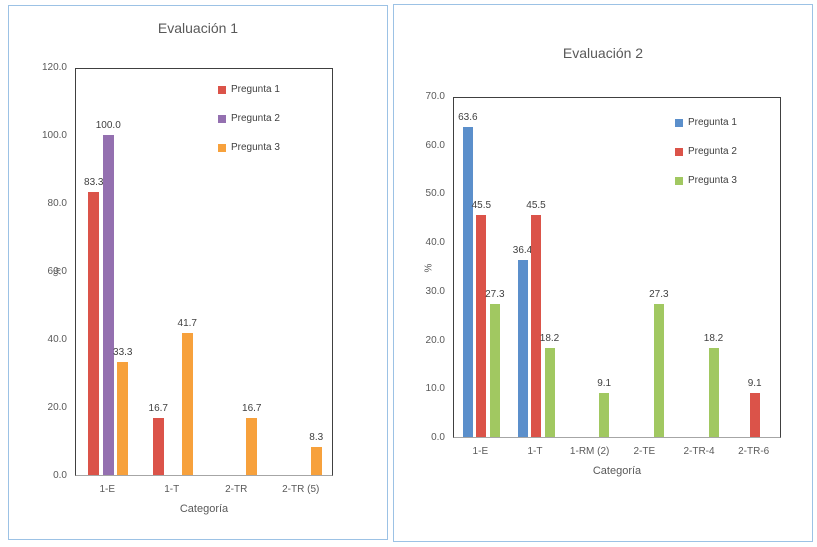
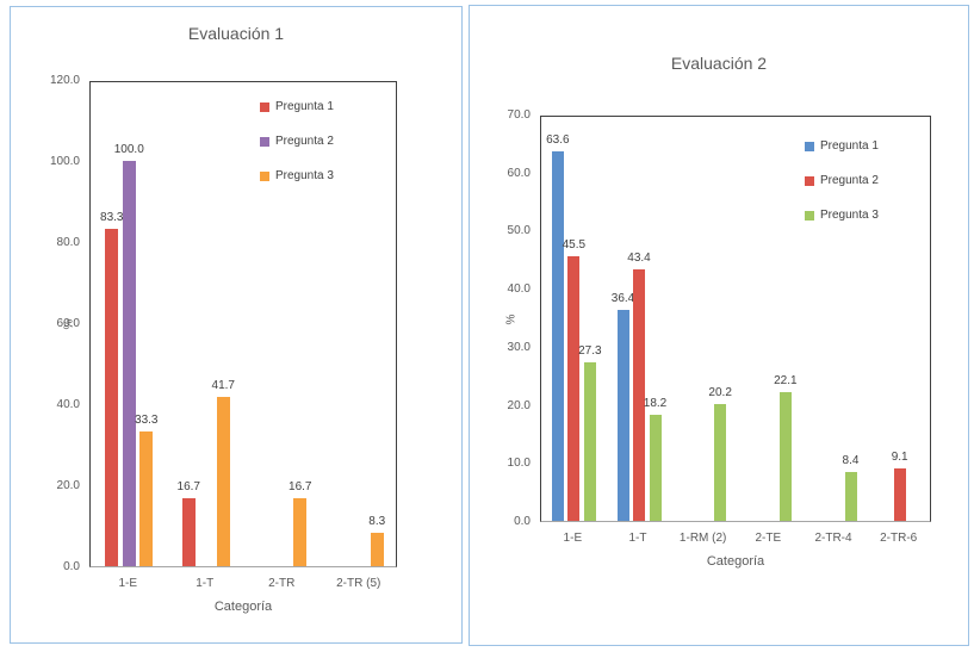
Evaluación 2/Pregunta 2/1-T: 45.5 -> 43.4
Evaluación 2/Pregunta 3/1-RM (2): 9.1 -> 20.2
Evaluación 2/Pregunta 3/2-TE: 27.3 -> 22.1
Evaluación 2/Pregunta 3/2-TR-4: 18.2 -> 8.4
